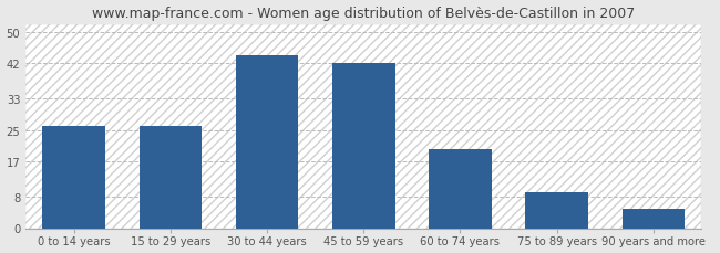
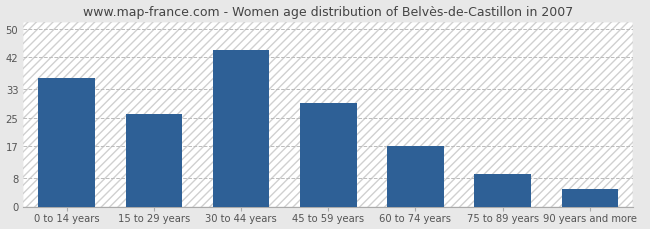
0 to 14 years: 26 -> 36
45 to 59 years: 42 -> 29
60 to 74 years: 20 -> 17
